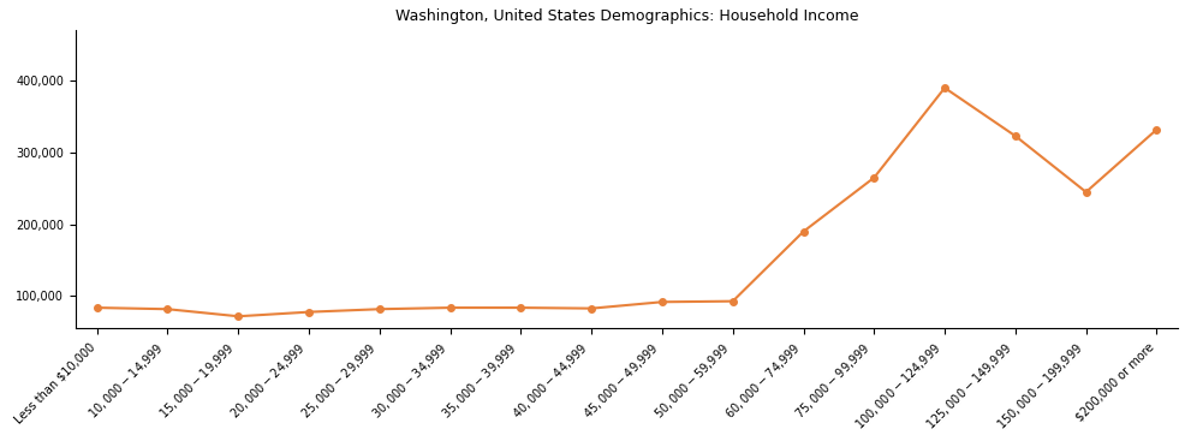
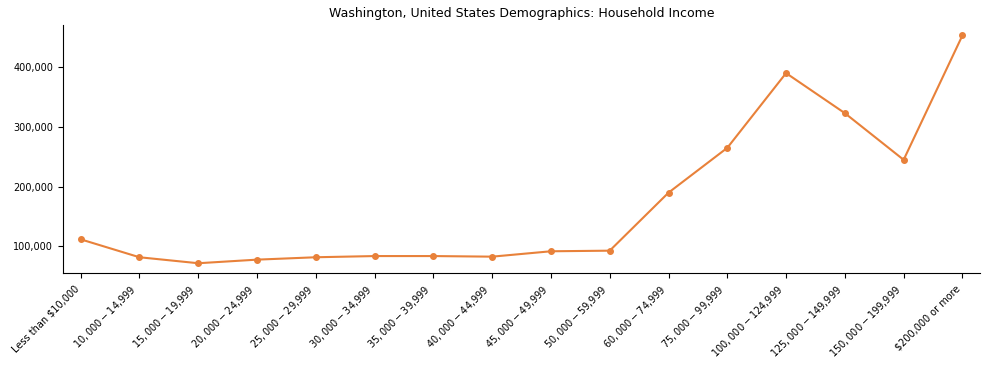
Less than $10,000: 84,000 -> 112,000
$200,000 or more: 332,000 -> 453,000
